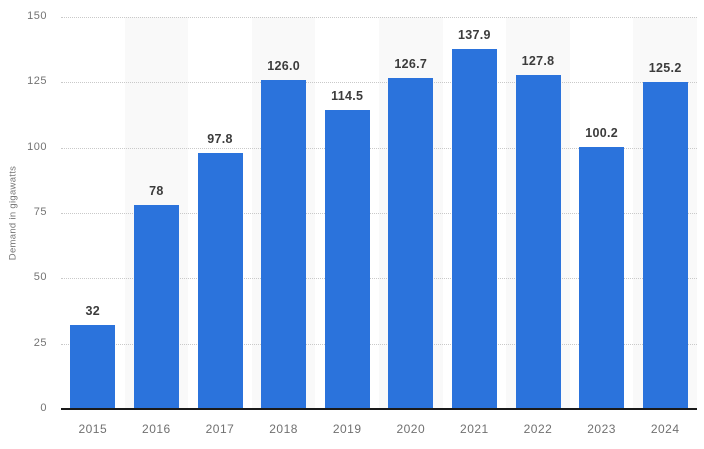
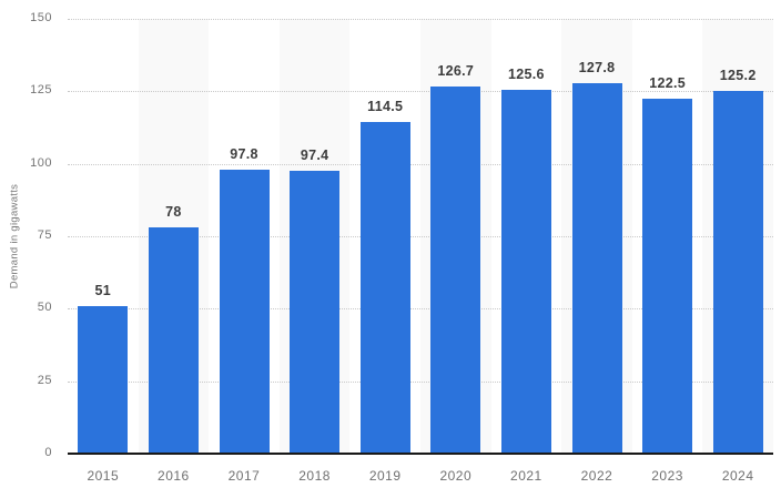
2015: 32 -> 51
2018: 126.0 -> 97.4
2021: 137.9 -> 125.6
2023: 100.2 -> 122.5
